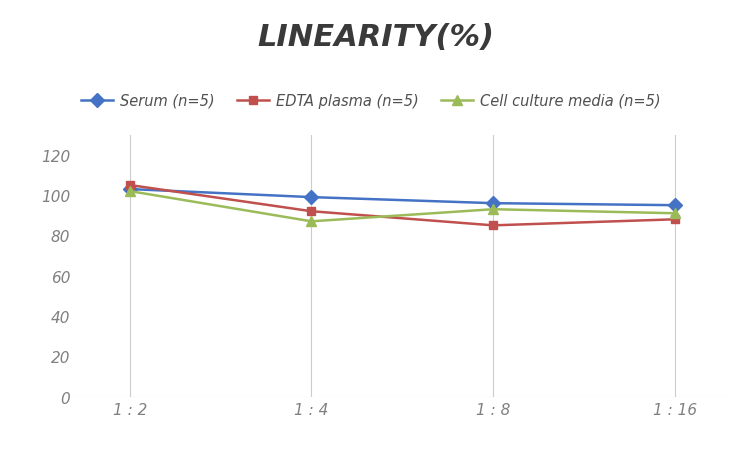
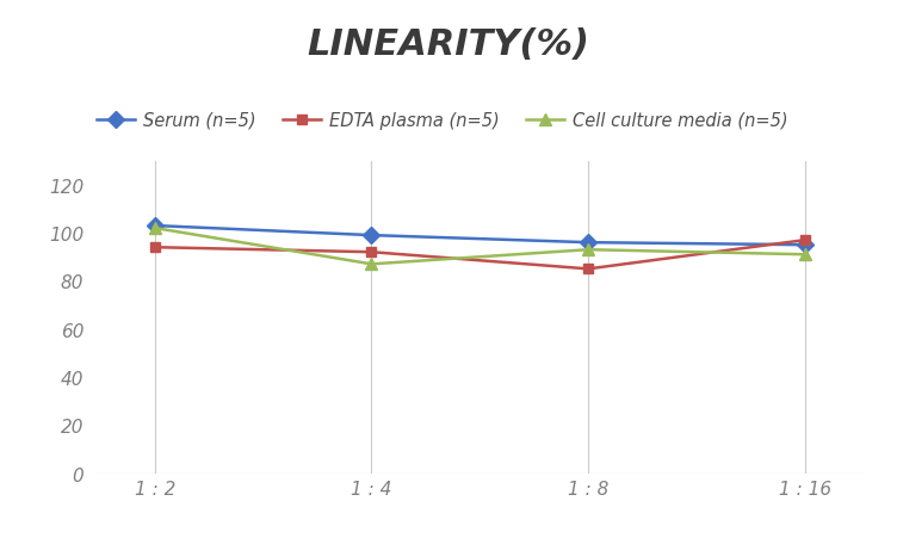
EDTA plasma (n=5)/1 : 2: 105 -> 94
EDTA plasma (n=5)/1 : 16: 88 -> 97
